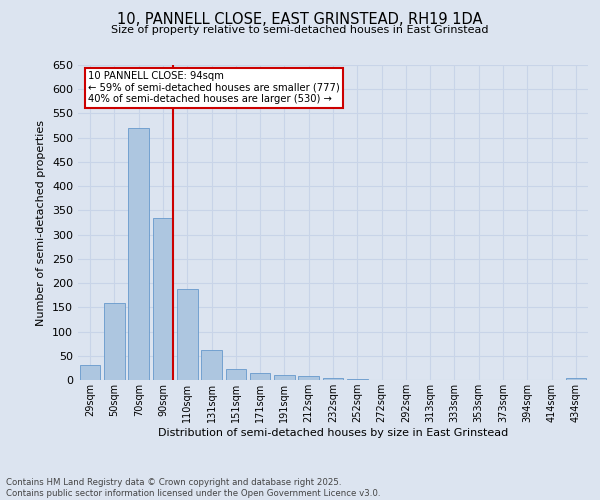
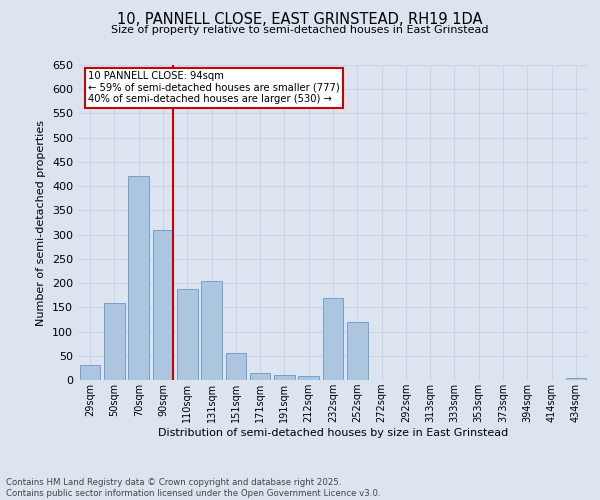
70sqm: 519 -> 420
90sqm: 334 -> 310
131sqm: 62 -> 205
151sqm: 22 -> 55
232sqm: 4 -> 170
252sqm: 2 -> 120
